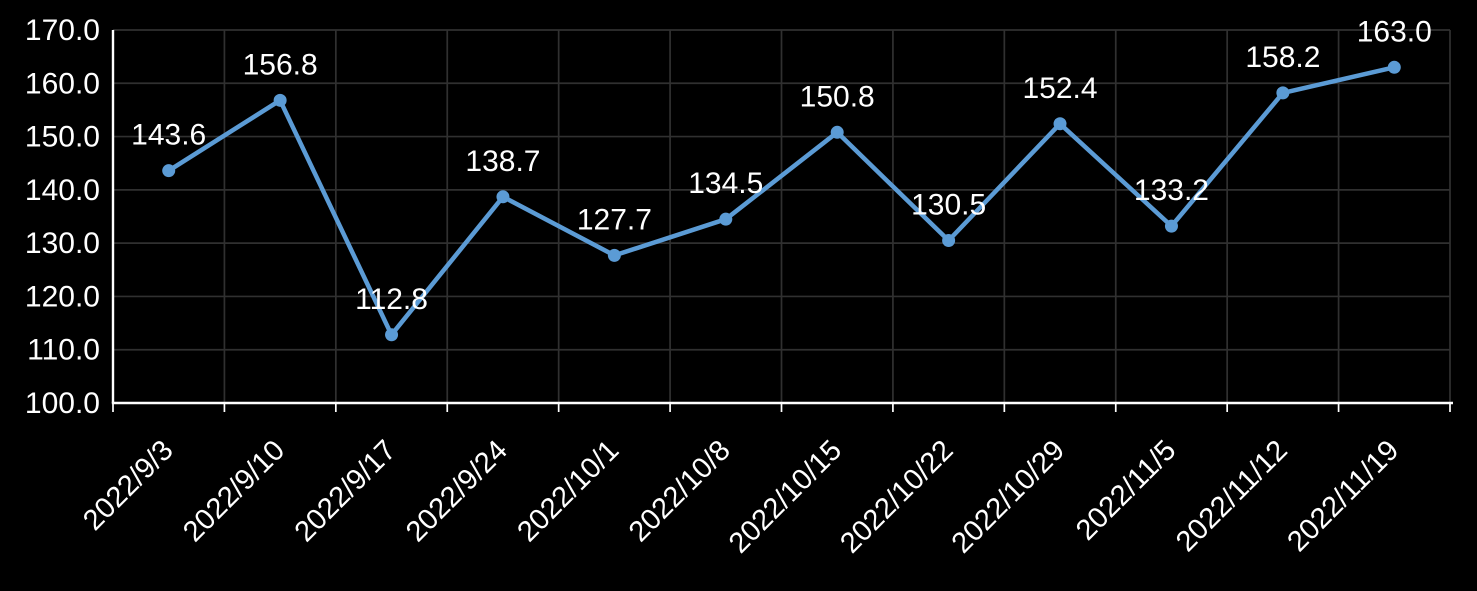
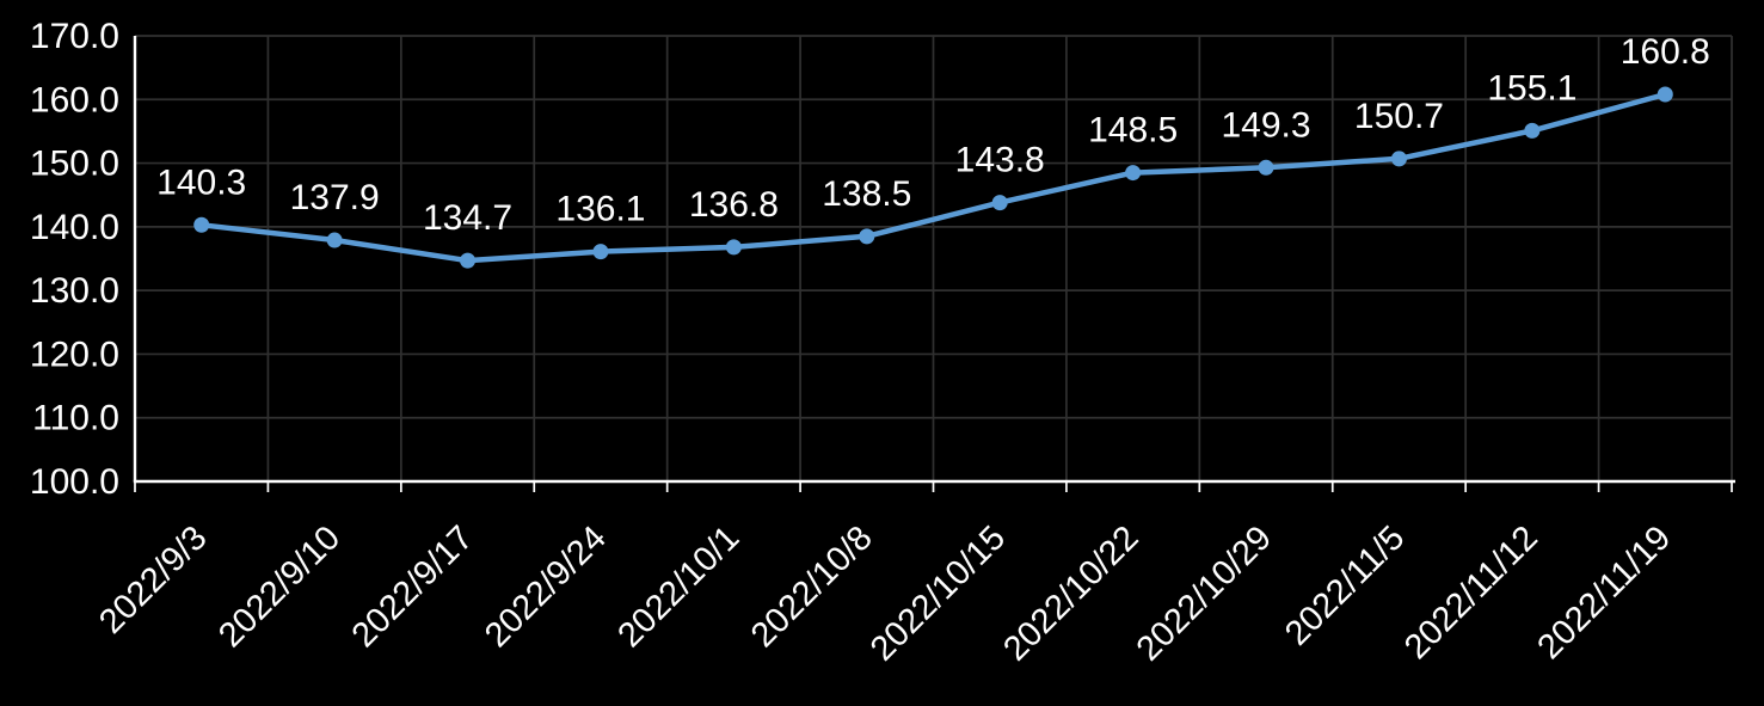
2022/9/3: 143.6 -> 140.3
2022/9/10: 156.8 -> 137.9
2022/9/17: 112.8 -> 134.7
2022/9/24: 138.7 -> 136.1
2022/10/1: 127.7 -> 136.8
2022/10/8: 134.5 -> 138.5
2022/10/15: 150.8 -> 143.8
2022/10/22: 130.5 -> 148.5
2022/10/29: 152.4 -> 149.3
2022/11/5: 133.2 -> 150.7
2022/11/12: 158.2 -> 155.1
2022/11/19: 163.0 -> 160.8
